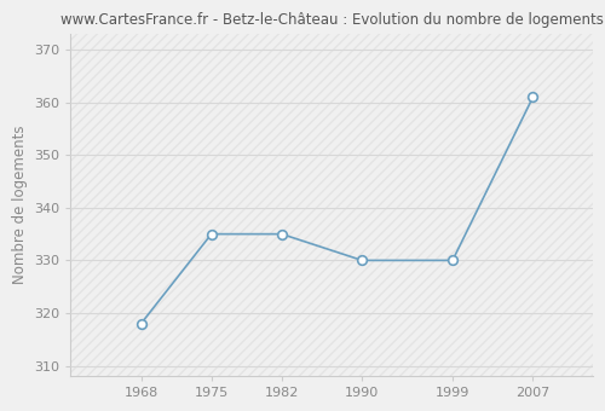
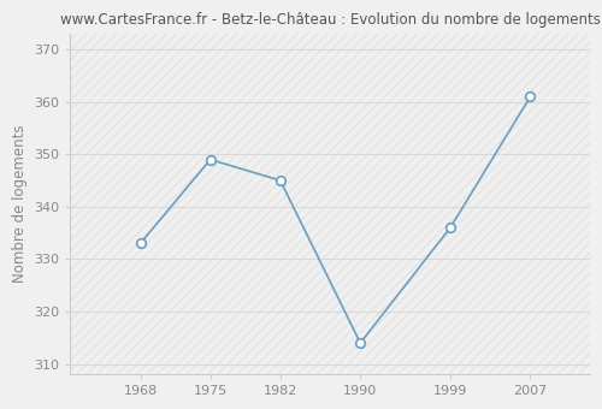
1968: 318 -> 333
1975: 335 -> 349
1982: 335 -> 345
1990: 330 -> 314
1999: 330 -> 336
